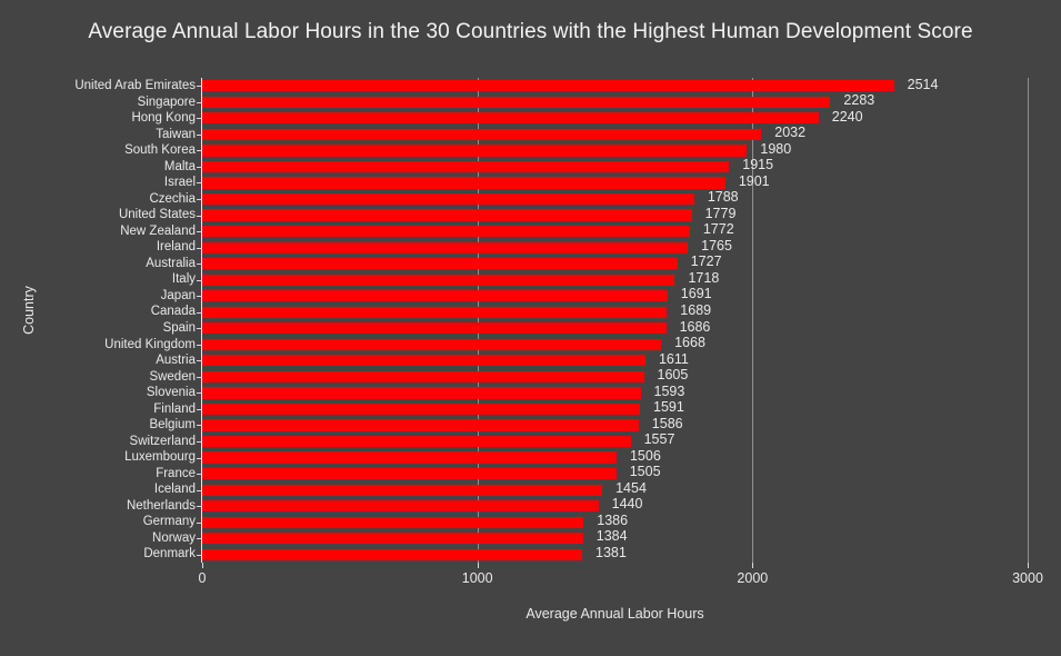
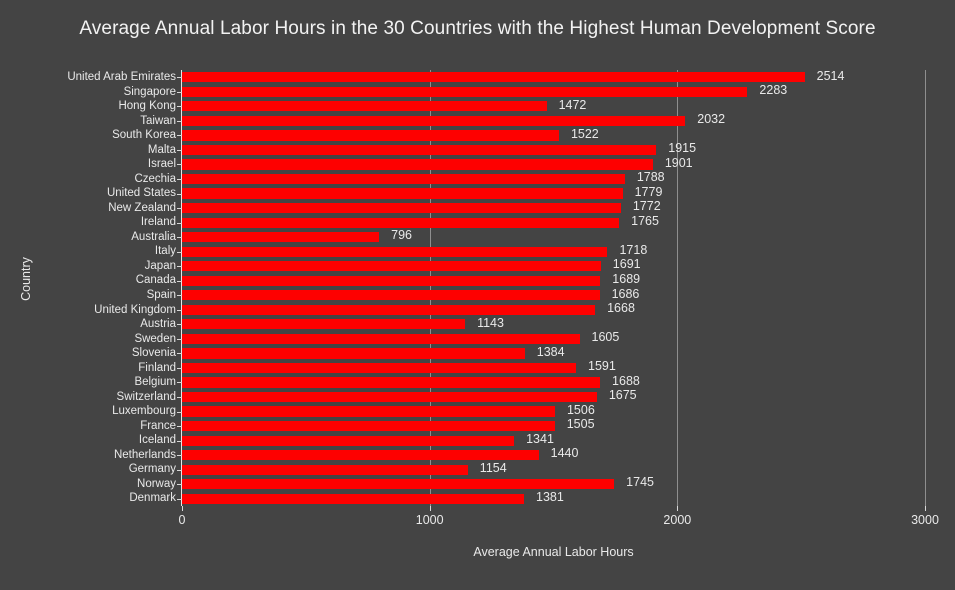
Hong Kong: 2240 -> 1472
South Korea: 1980 -> 1522
Australia: 1727 -> 796
Austria: 1611 -> 1143
Slovenia: 1593 -> 1384
Belgium: 1586 -> 1688
Switzerland: 1557 -> 1675
Iceland: 1454 -> 1341
Germany: 1386 -> 1154
Norway: 1384 -> 1745
